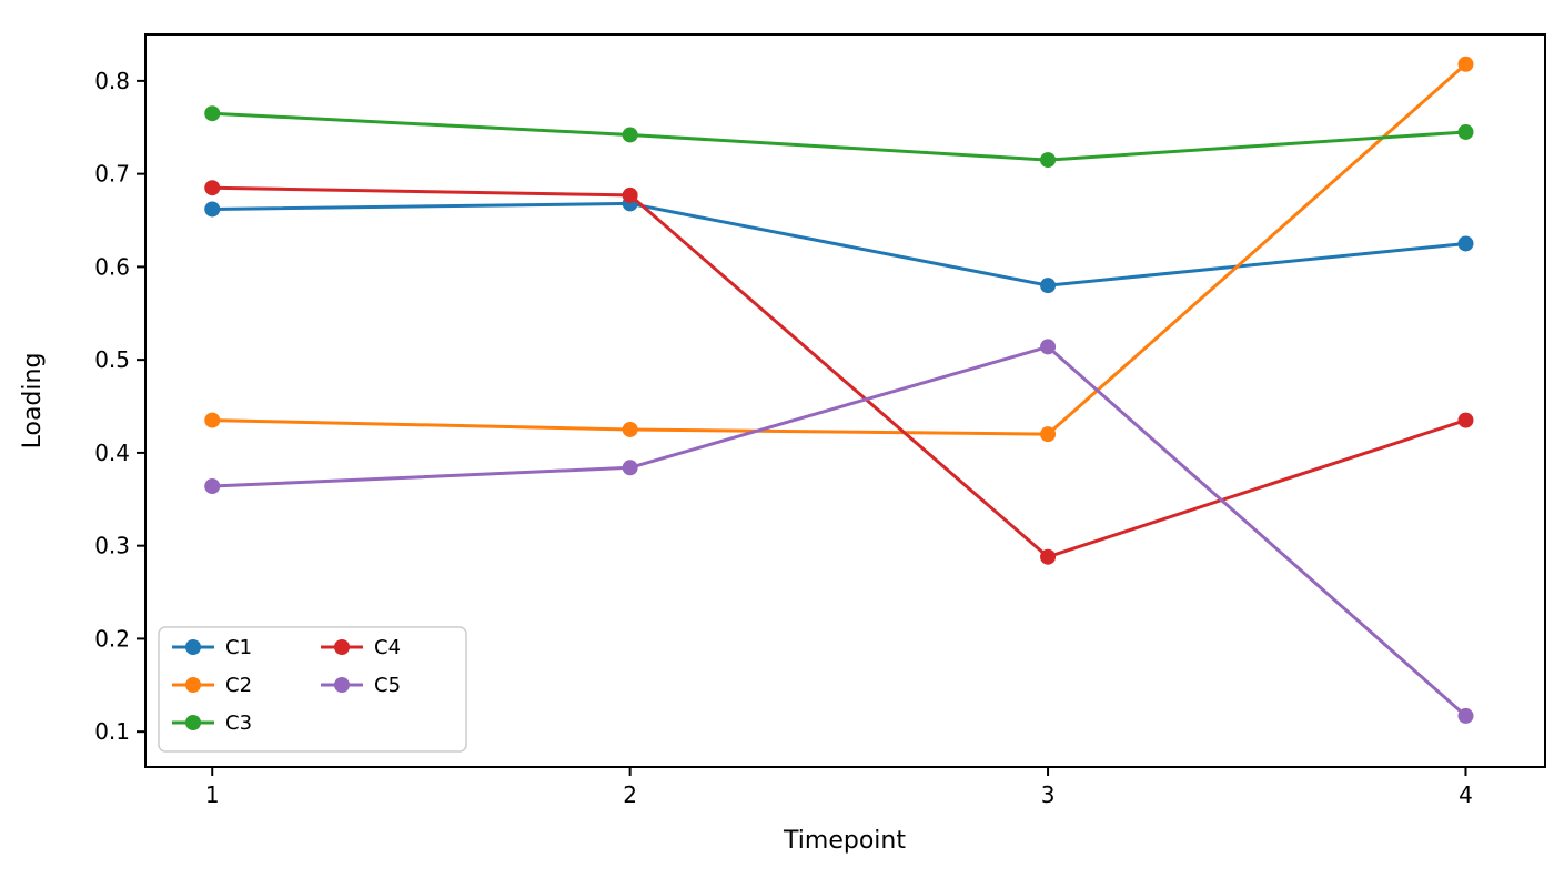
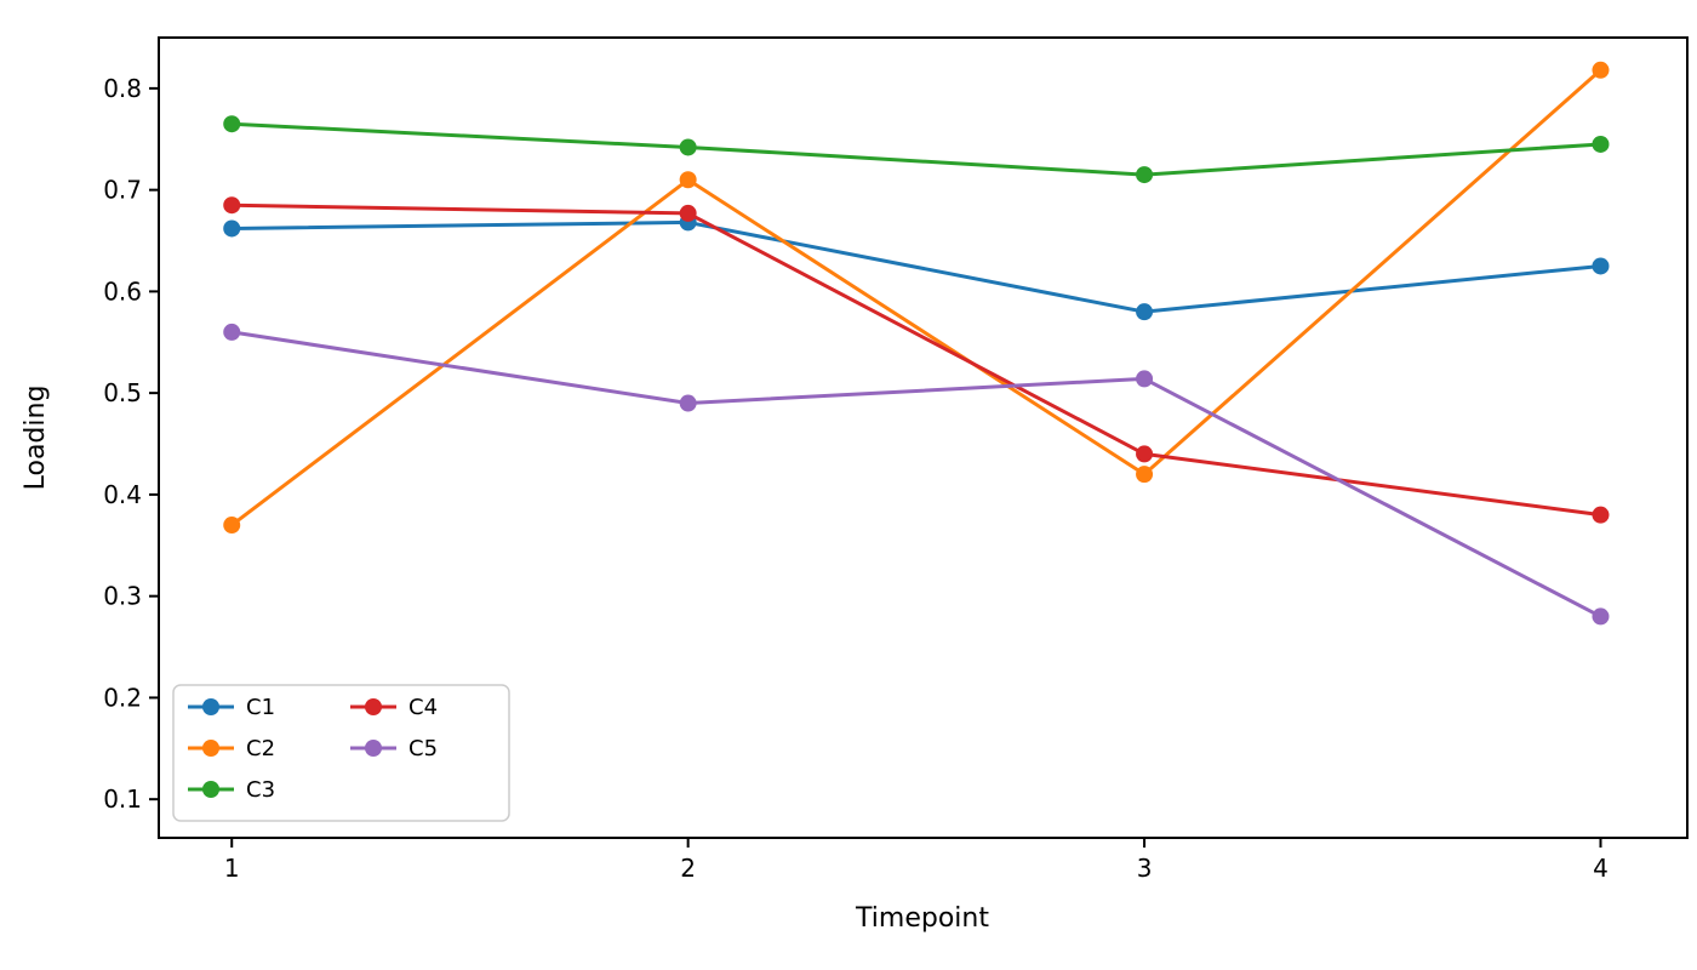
C2/1: 0.43 -> 0.37
C5/1: 0.36 -> 0.56
C2/2: 0.42 -> 0.71
C5/2: 0.38 -> 0.49
C4/3: 0.29 -> 0.44
C4/4: 0.43 -> 0.38
C5/4: 0.12 -> 0.28
